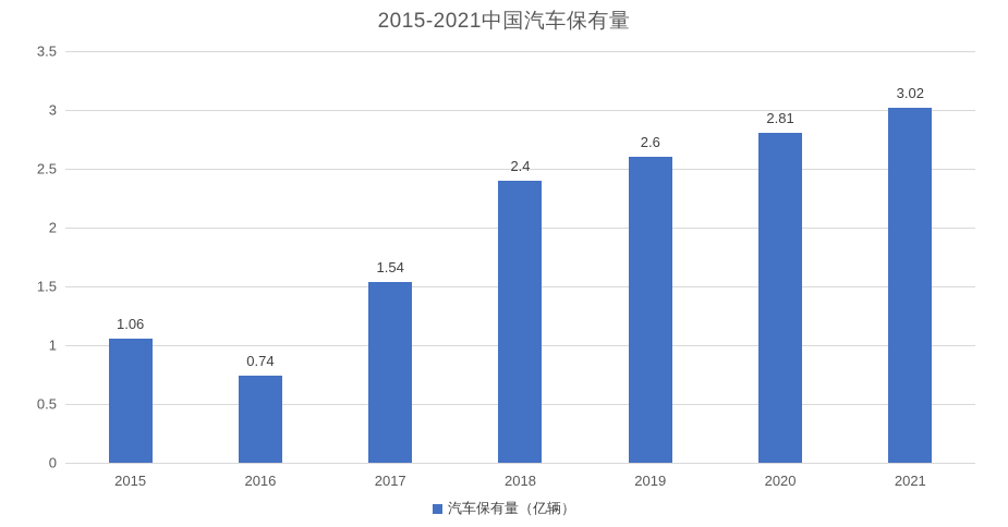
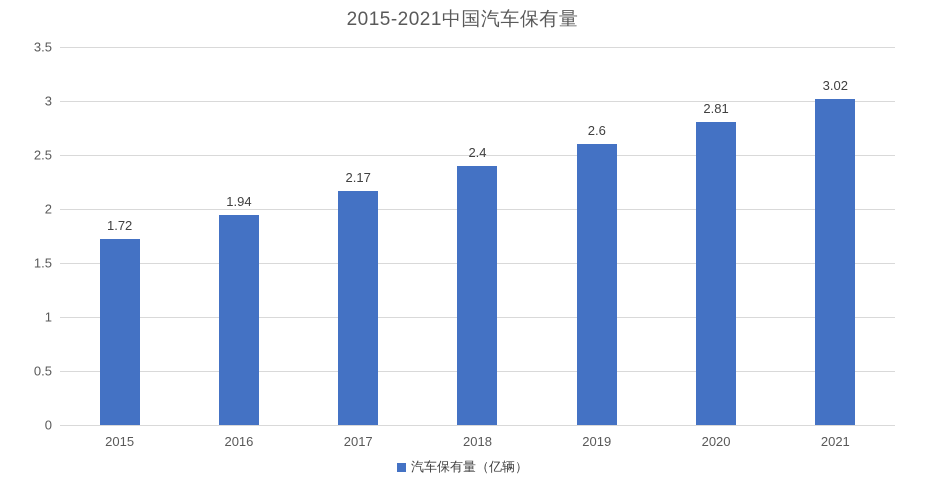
2015: 1.06 -> 1.72
2016: 0.74 -> 1.94
2017: 1.54 -> 2.17
